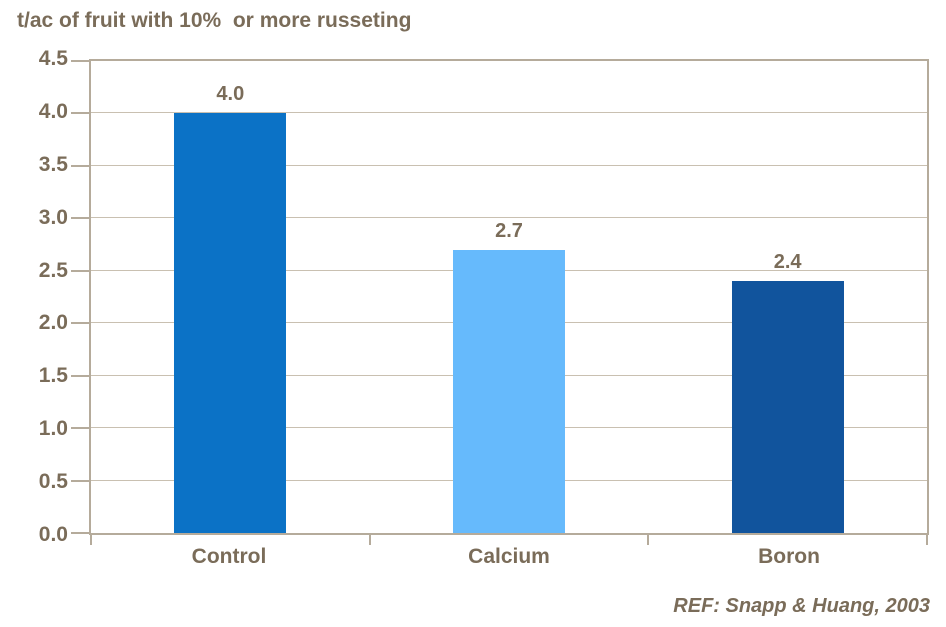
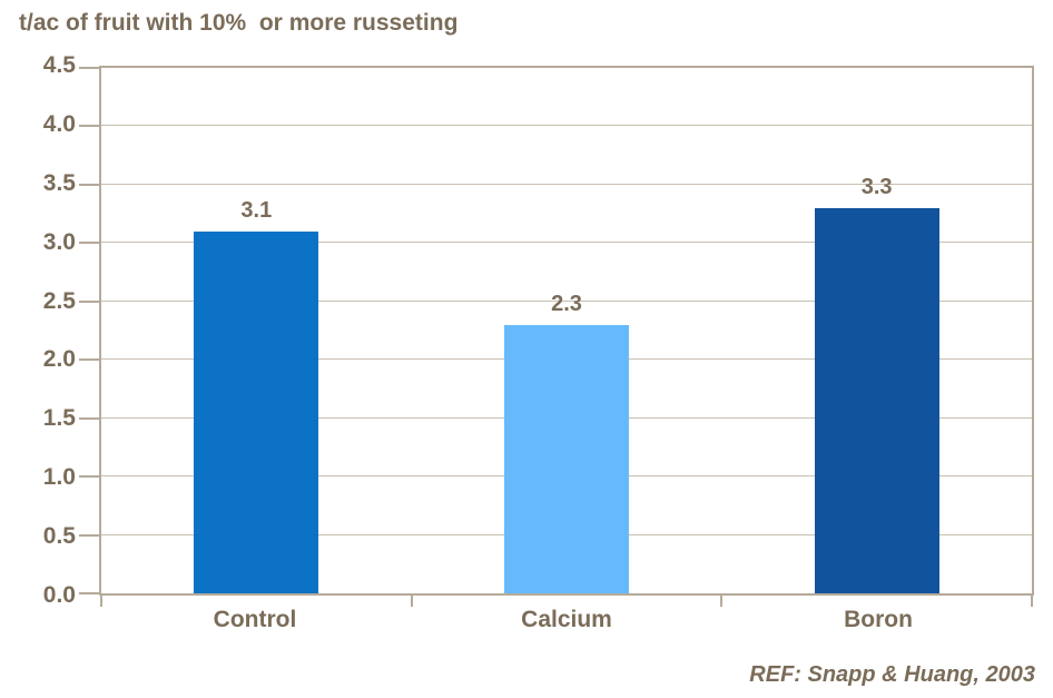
Control: 4.0 -> 3.1
Calcium: 2.7 -> 2.3
Boron: 2.4 -> 3.3
